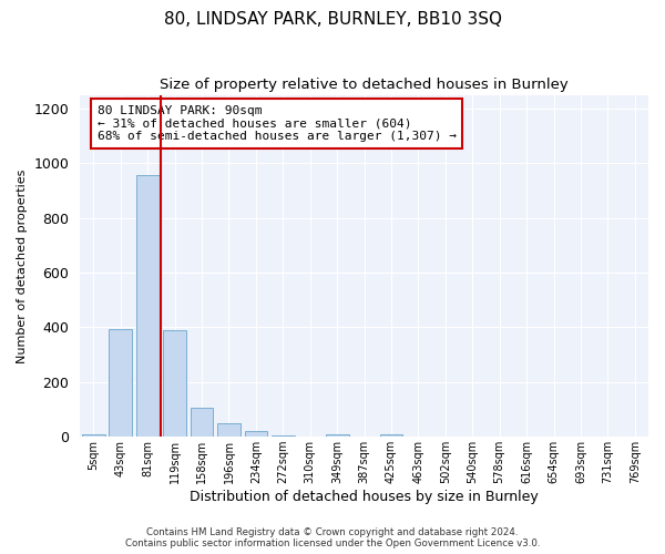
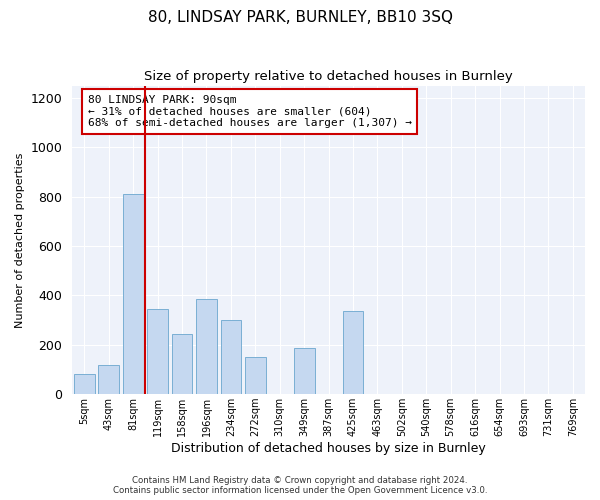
5sqm: 10 -> 80
43sqm: 395 -> 120
81sqm: 955 -> 810
119sqm: 390 -> 345
158sqm: 107 -> 245
196sqm: 50 -> 385
234sqm: 22 -> 300
272sqm: 5 -> 150
349sqm: 10 -> 185
425sqm: 10 -> 335
